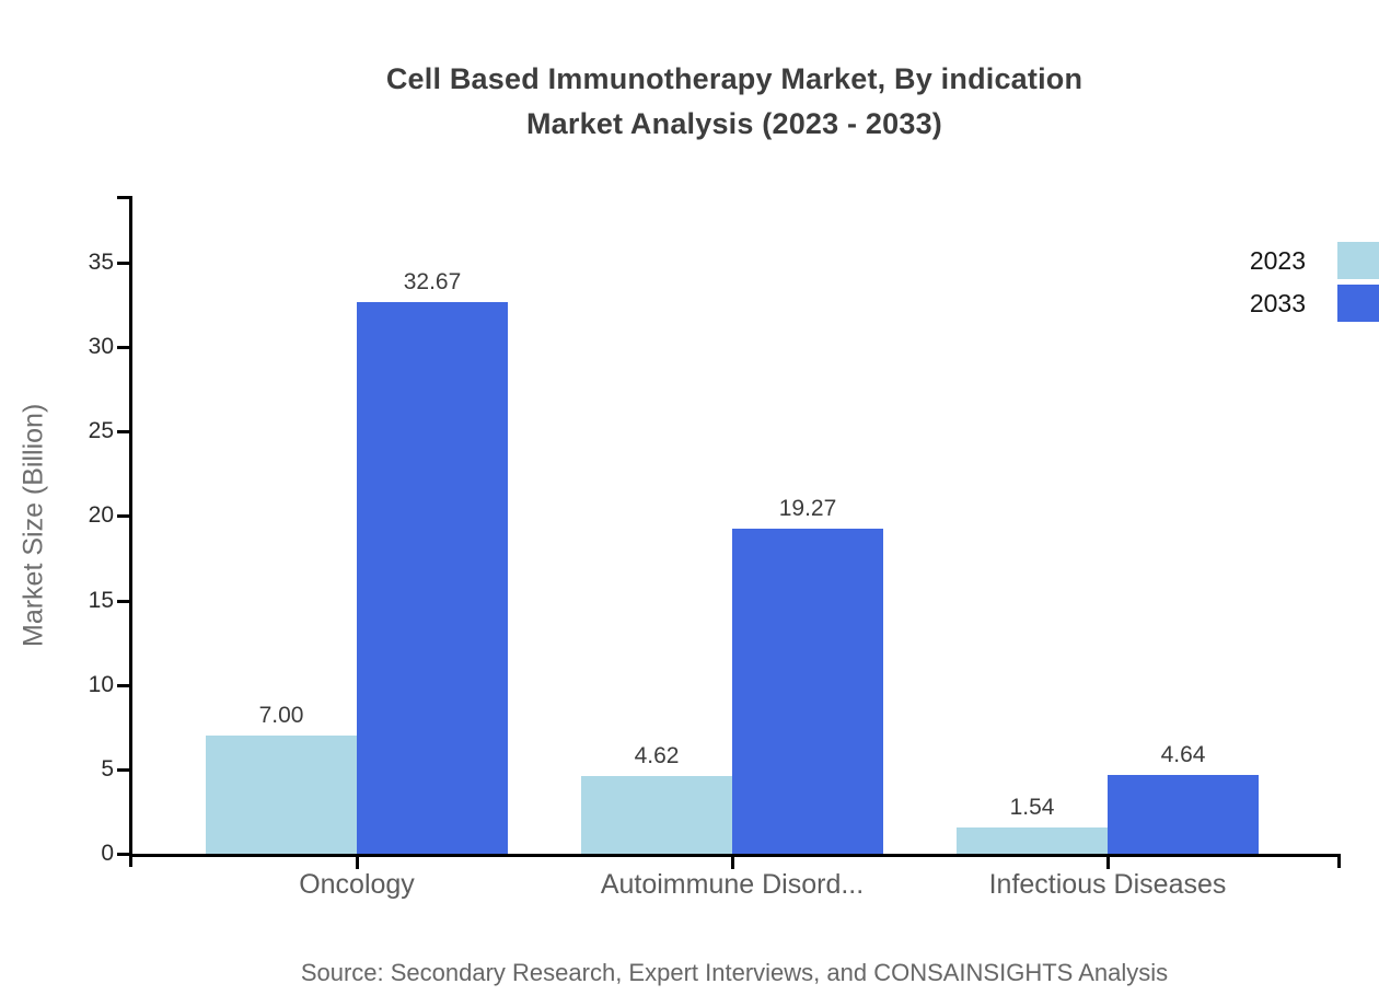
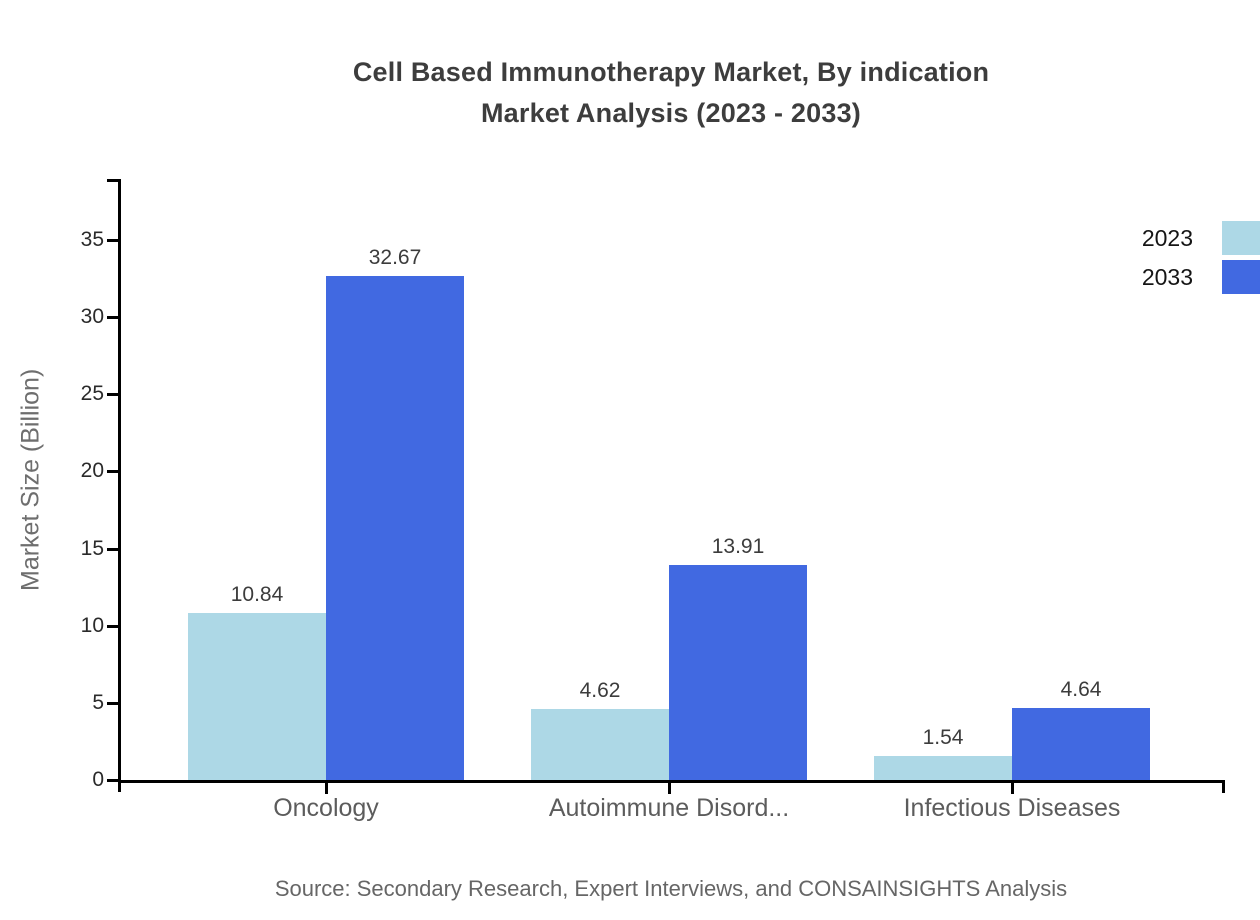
2023/Oncology: 7.00 -> 10.84
2033/Autoimmune Disord...: 19.27 -> 13.91
